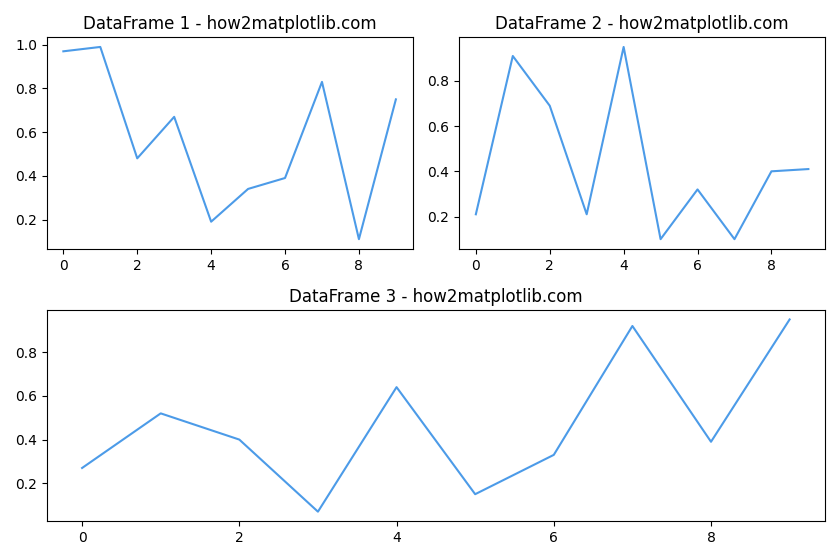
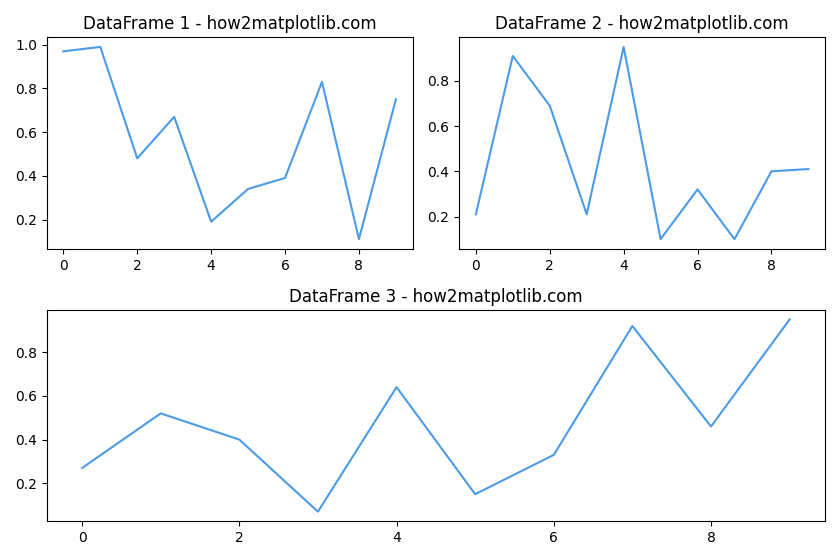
DataFrame 3 - how2matplotlib.com/8: 0.39 -> 0.46
